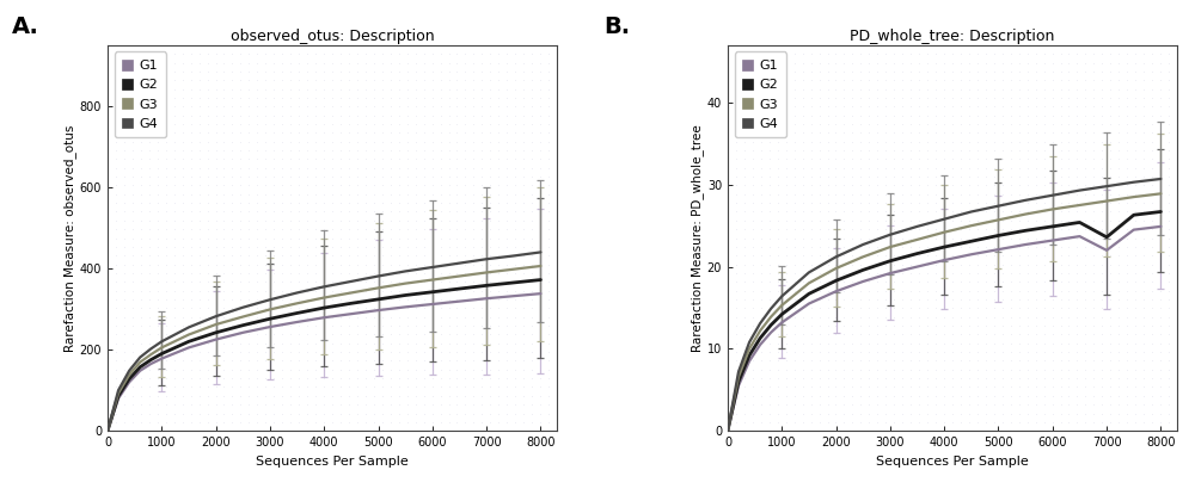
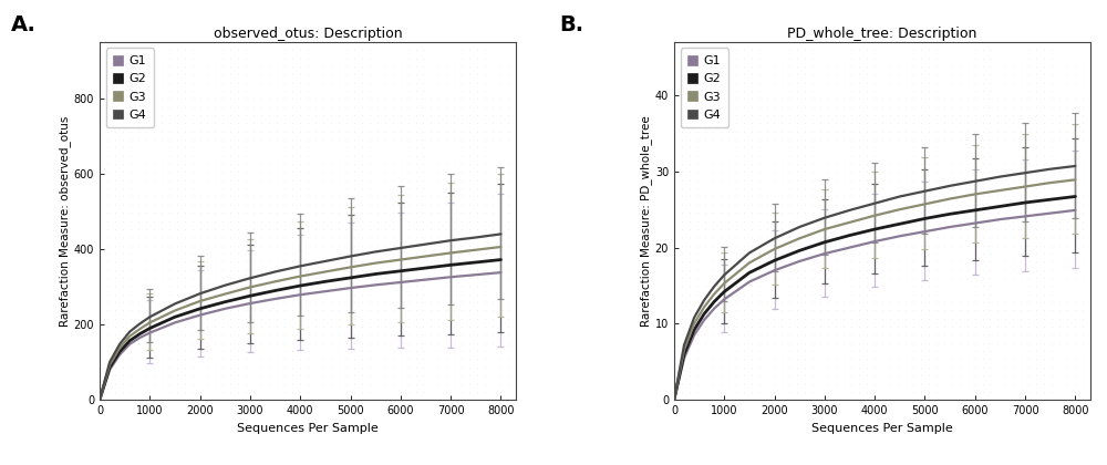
PD_whole_tree: Description/G1/7000: 22.0 -> 24.1
PD_whole_tree: Description/G2/7000: 23.6 -> 25.9
